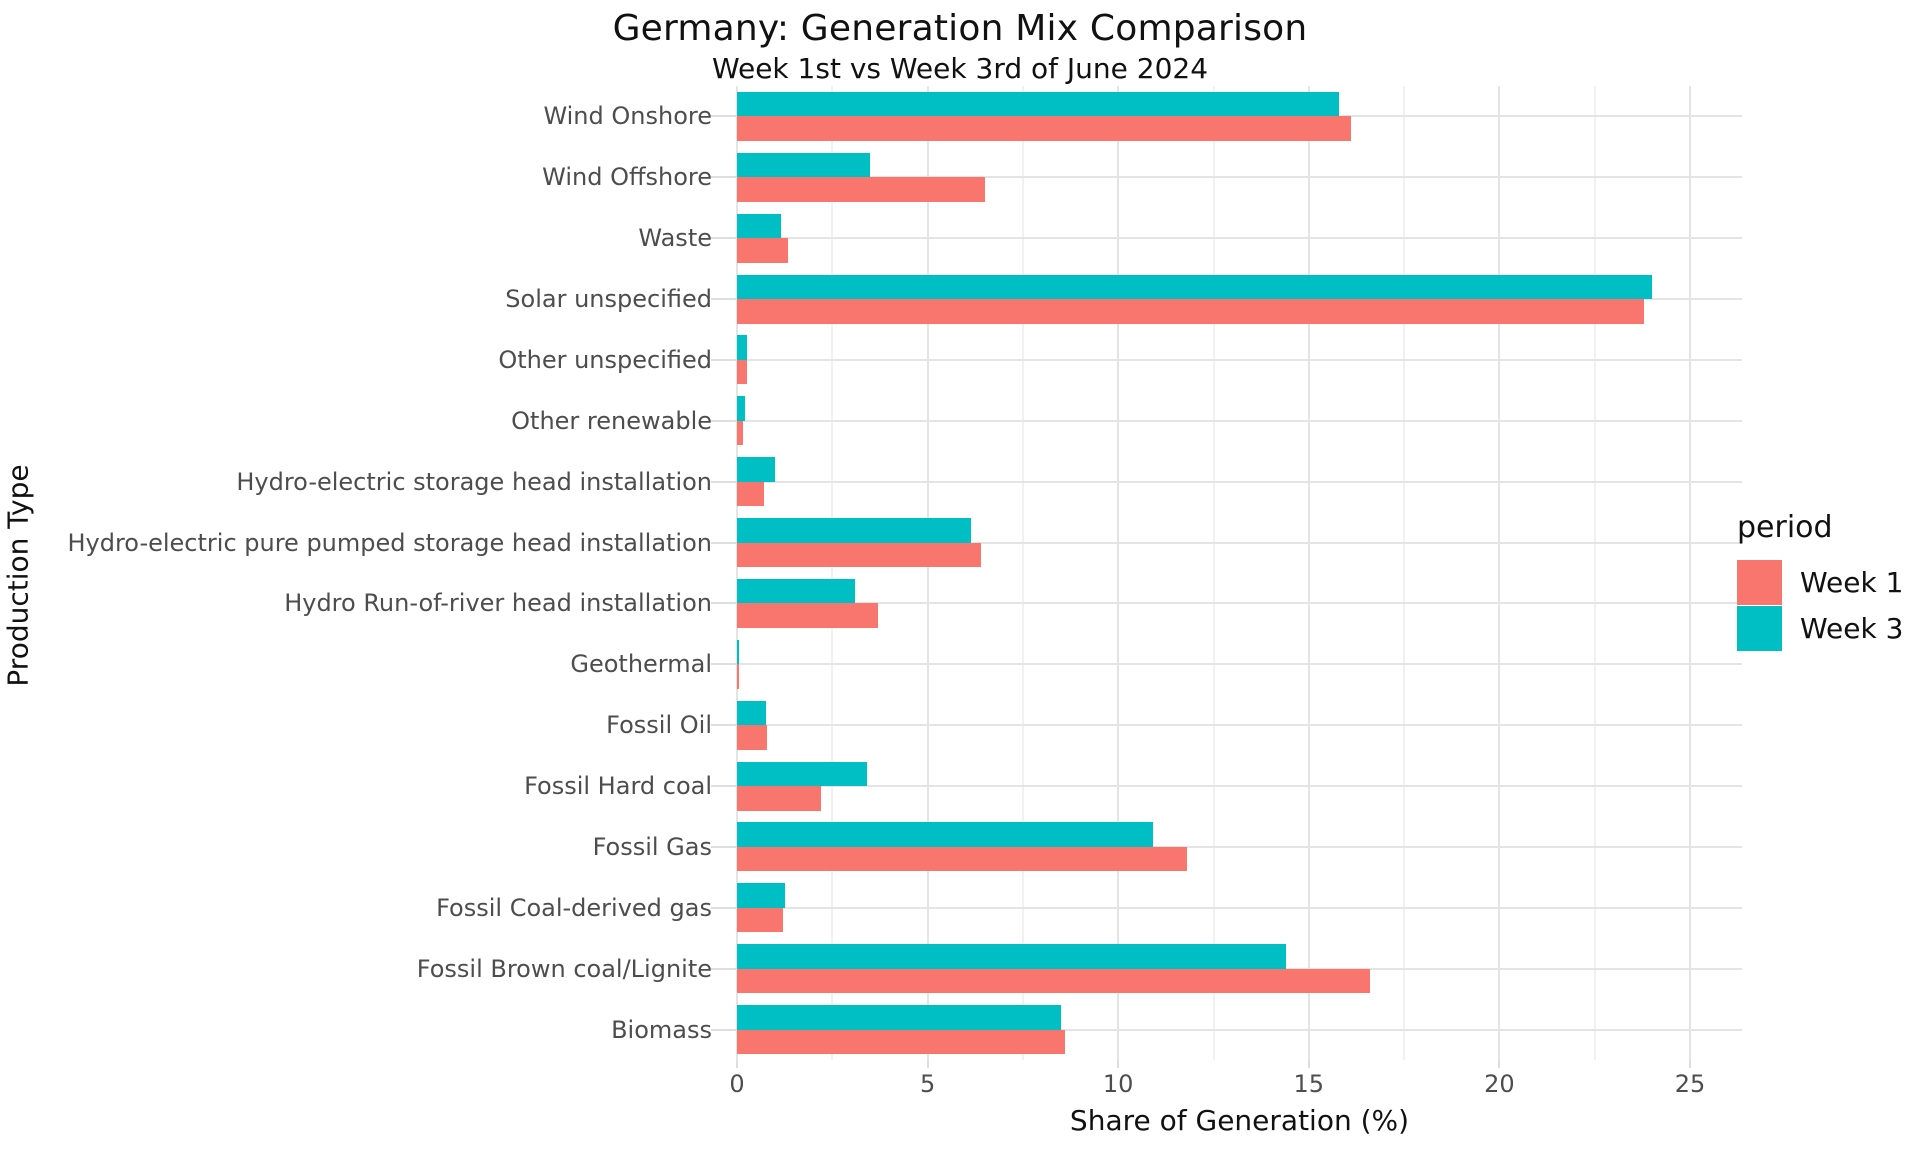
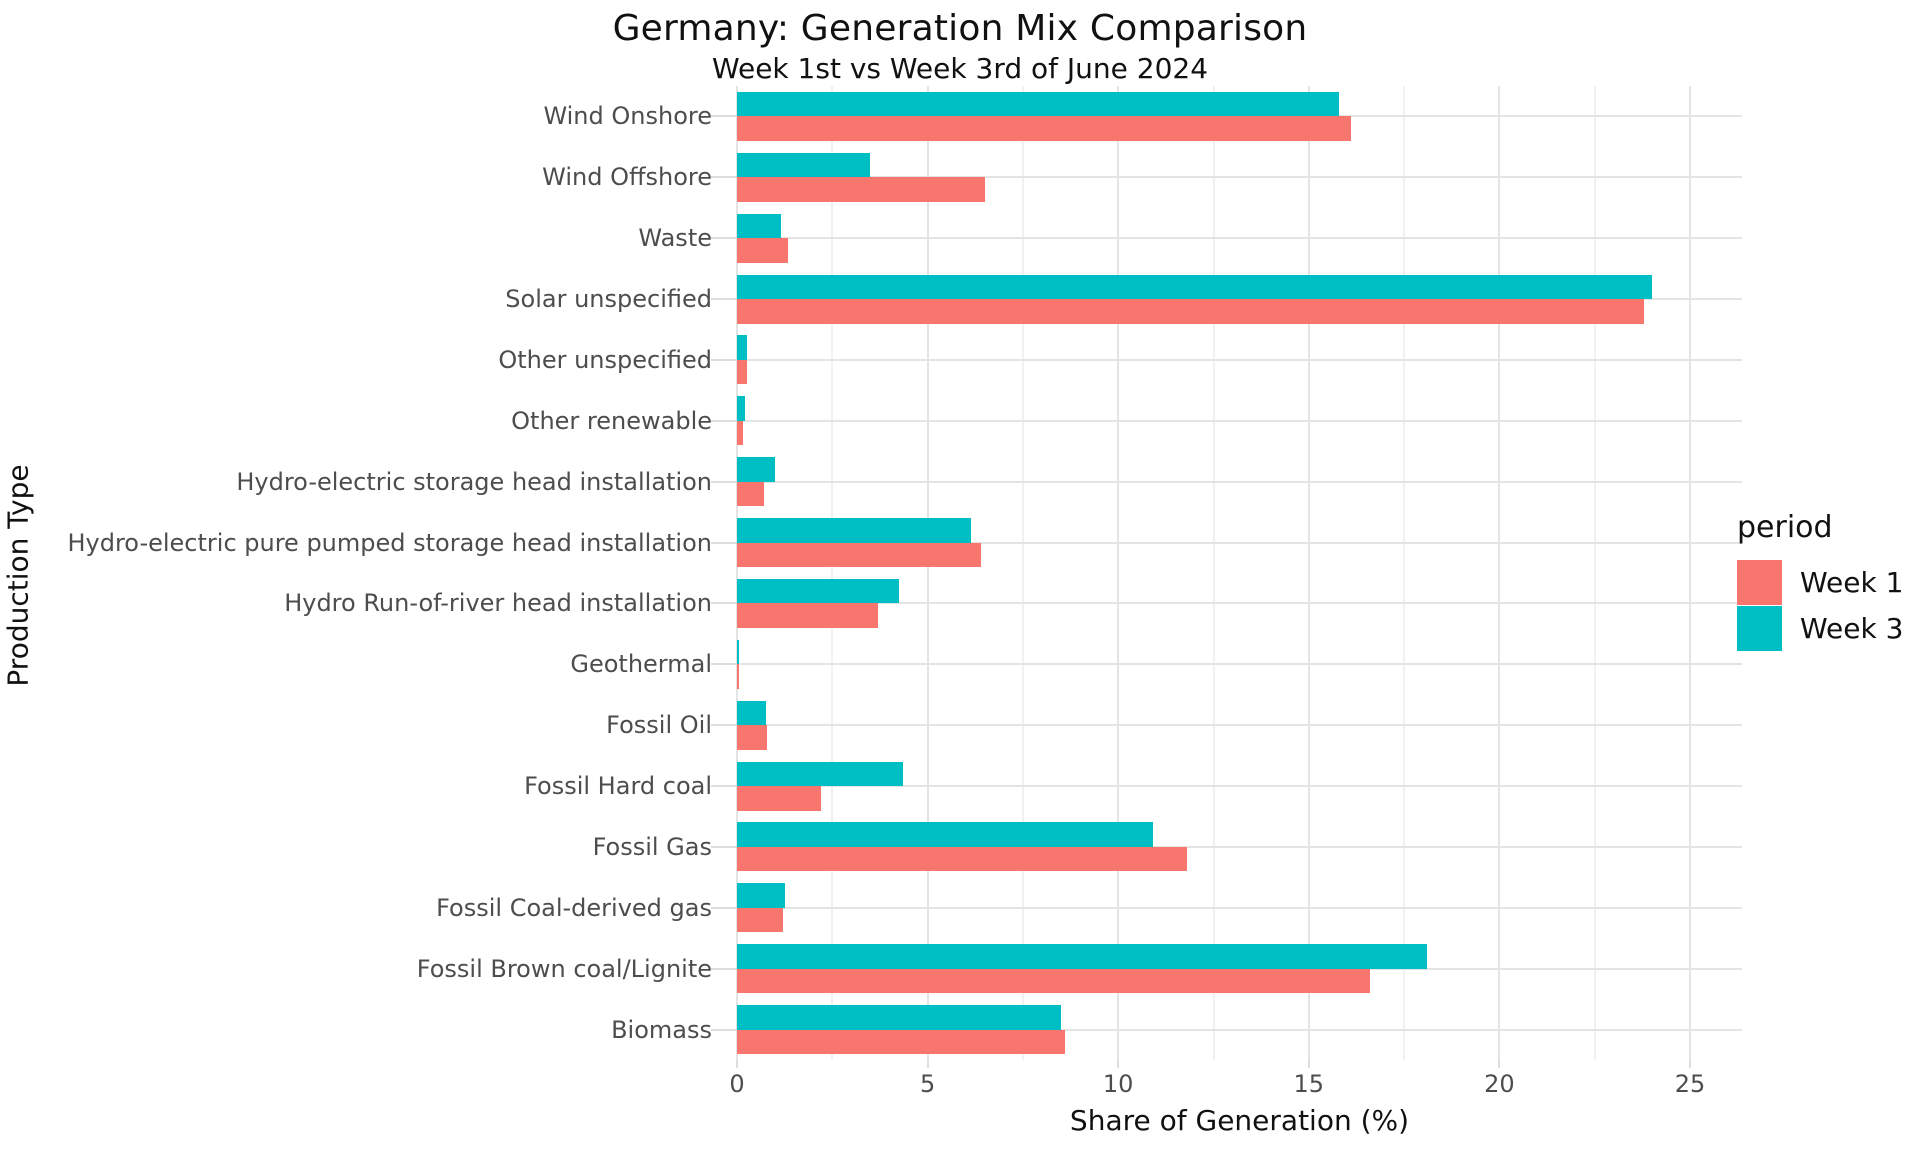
Week 3/Hydro Run-of-river head installation: 3.1 -> 4.2
Week 3/Fossil Hard coal: 3.4 -> 4.3
Week 3/Fossil Brown coal/Lignite: 14.4 -> 18.1
